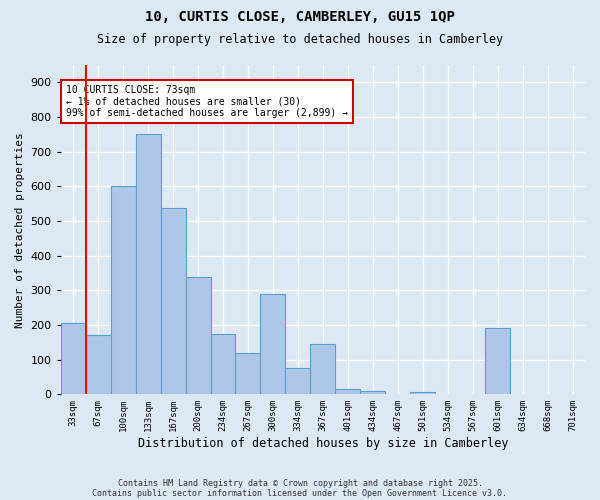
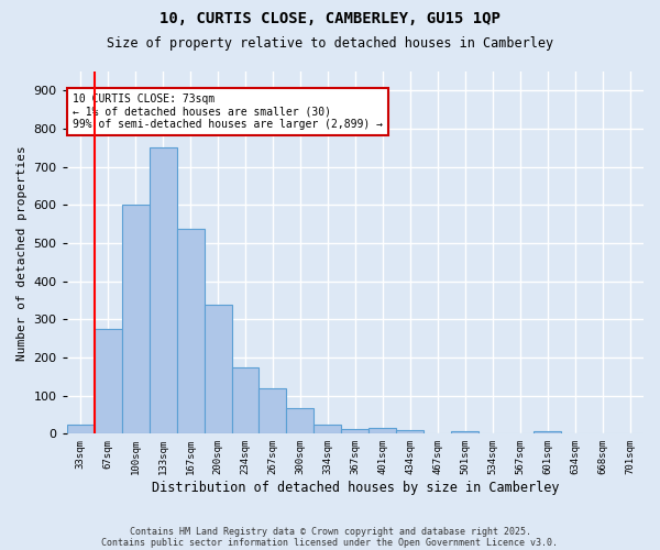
33sqm: 205 -> 25
67sqm: 170 -> 275
300sqm: 290 -> 68
334sqm: 75 -> 23
367sqm: 145 -> 12
601sqm: 190 -> 8
